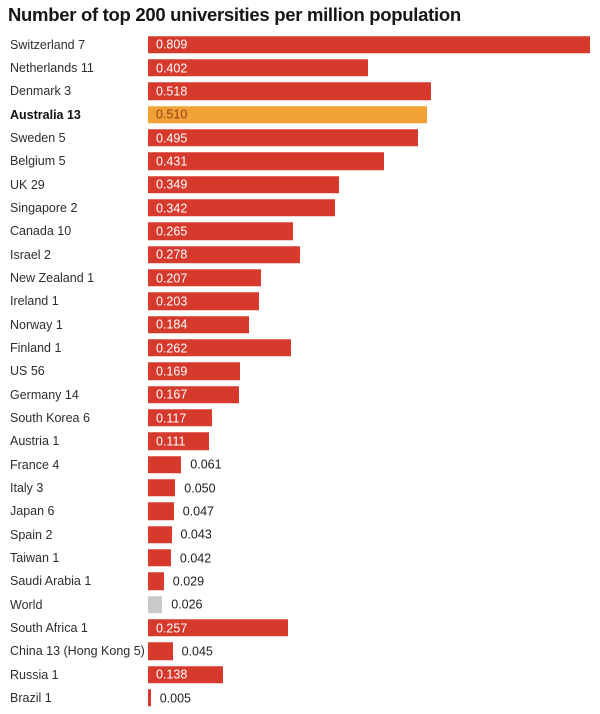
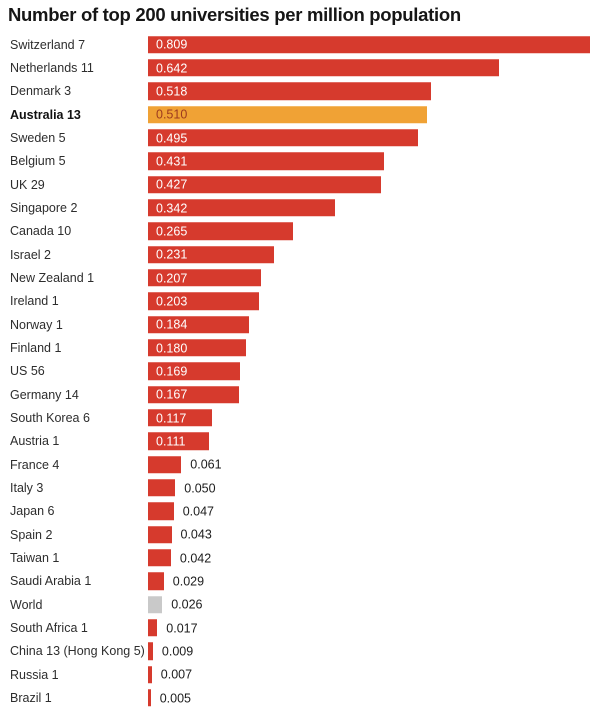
Netherlands 11: 0.402 -> 0.642
UK 29: 0.349 -> 0.427
Israel 2: 0.278 -> 0.231
Finland 1: 0.262 -> 0.180
South Africa 1: 0.257 -> 0.017
China 13 (Hong Kong 5): 0.045 -> 0.009
Russia 1: 0.138 -> 0.007
